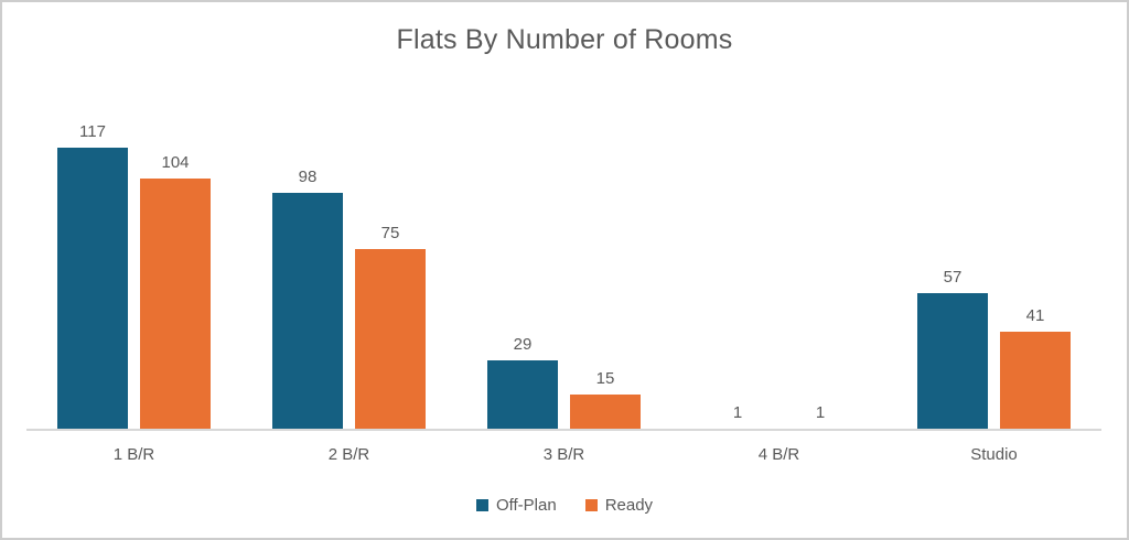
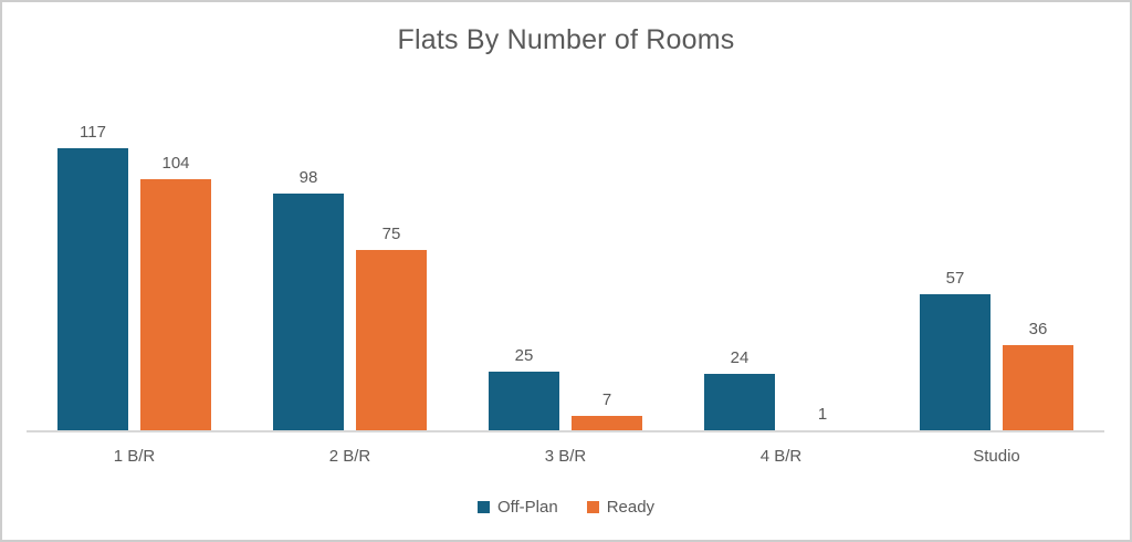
Off-Plan/3 B/R: 29 -> 25
Ready/3 B/R: 15 -> 7
Off-Plan/4 B/R: 1 -> 24
Ready/Studio: 41 -> 36
